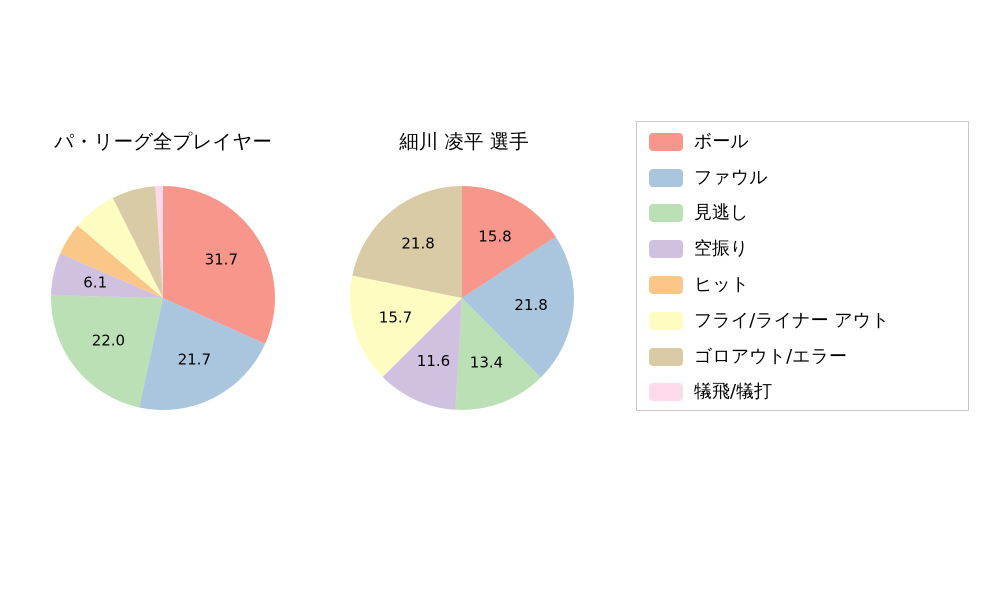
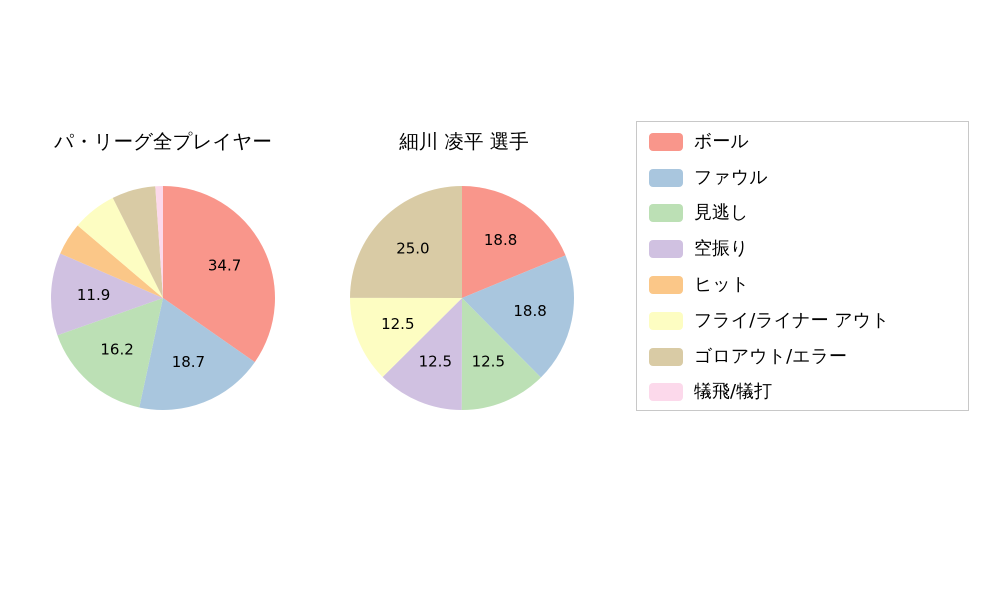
パ・リーグ全プレイヤー/ボール: 31.7 -> 34.7
パ・リーグ全プレイヤー/ファウル: 21.7 -> 18.7
パ・リーグ全プレイヤー/見逃し: 22.0 -> 16.2
パ・リーグ全プレイヤー/空振り: 6.1 -> 11.9
細川 凌平 選手/ボール: 15.8 -> 18.8
細川 凌平 選手/ファウル: 21.8 -> 18.8
細川 凌平 選手/見逃し: 13.4 -> 12.5
細川 凌平 選手/空振り: 11.6 -> 12.5
細川 凌平 選手/フライ/ライナー アウト: 15.7 -> 12.5
細川 凌平 選手/ゴロアウト/エラー: 21.8 -> 25.0
